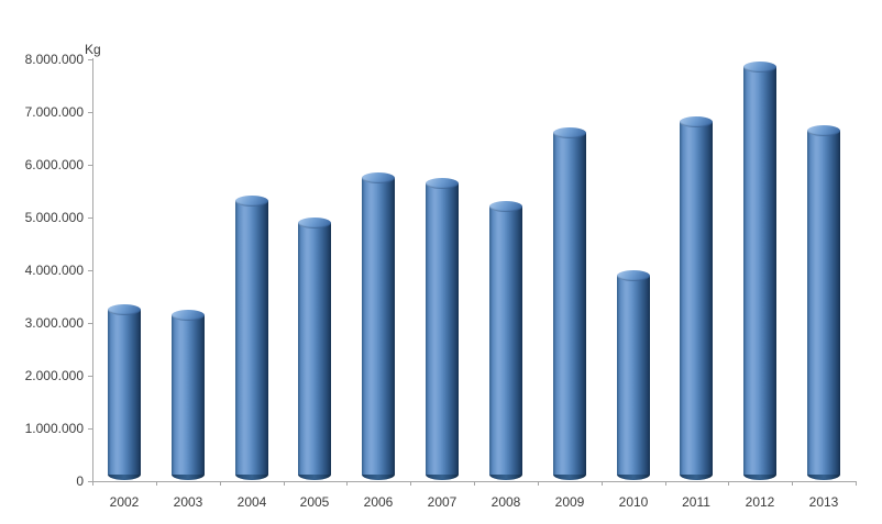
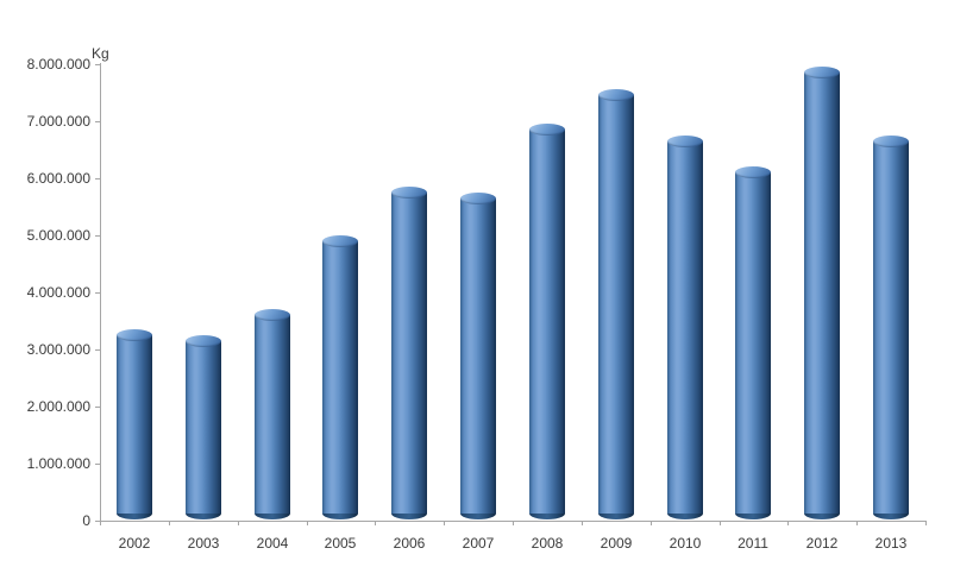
2004: 5400000 -> 3700000
2008: 5300000 -> 7000000
2009: 6700000 -> 7600000
2010: 4000000 -> 6800000
2011: 6900000 -> 6200000
